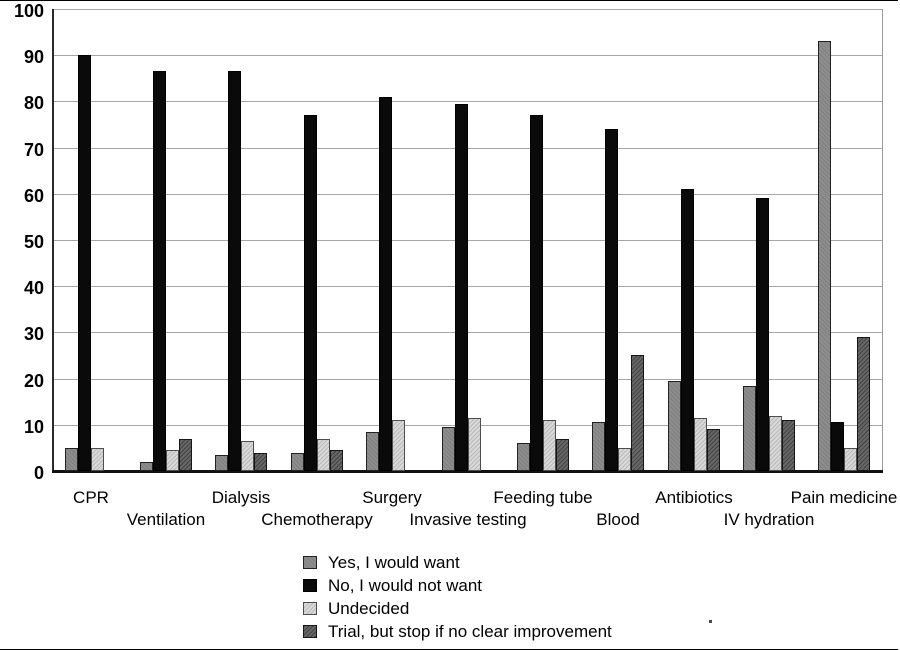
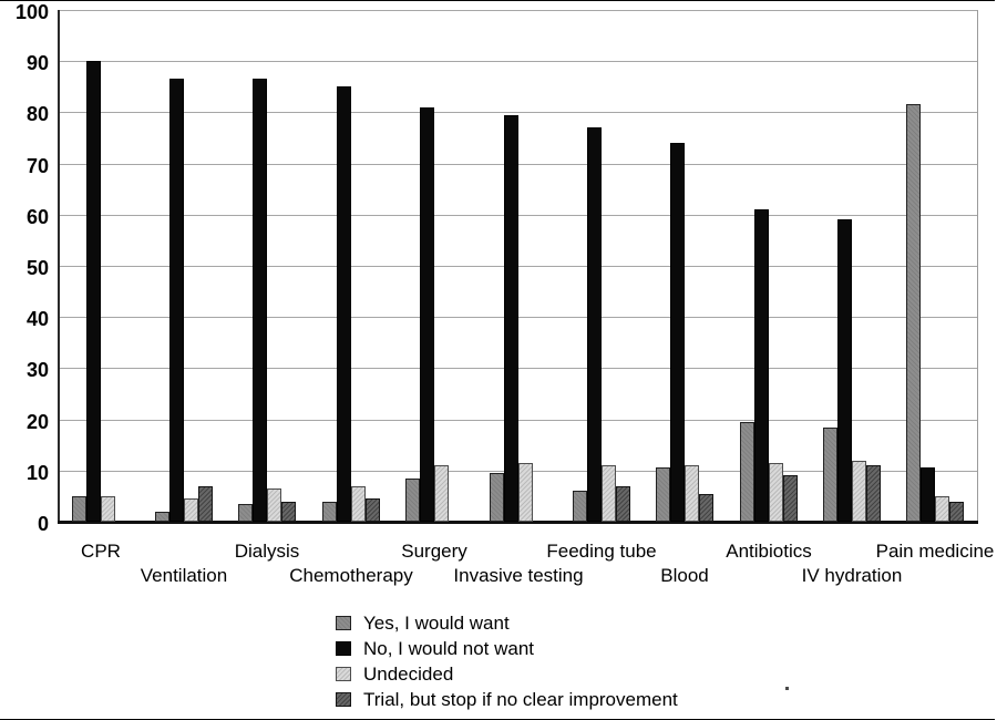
No, I would not want/Chemotherapy: 77 -> 85
Undecided/Blood: 5 -> 11
Trial, but stop if no clear improvement/Blood: 25 -> 6
Yes, I would want/Pain medicine: 93 -> 82
Trial, but stop if no clear improvement/Pain medicine: 29 -> 4
